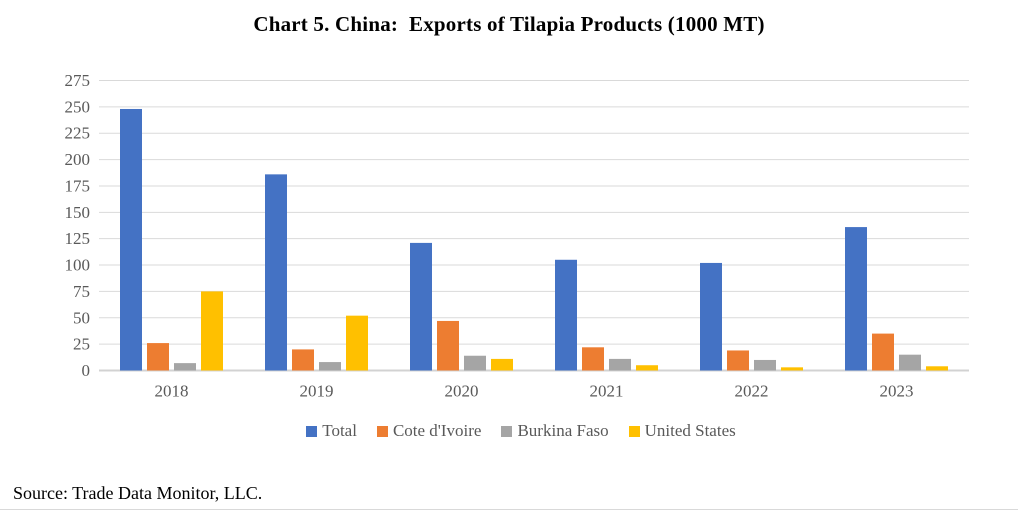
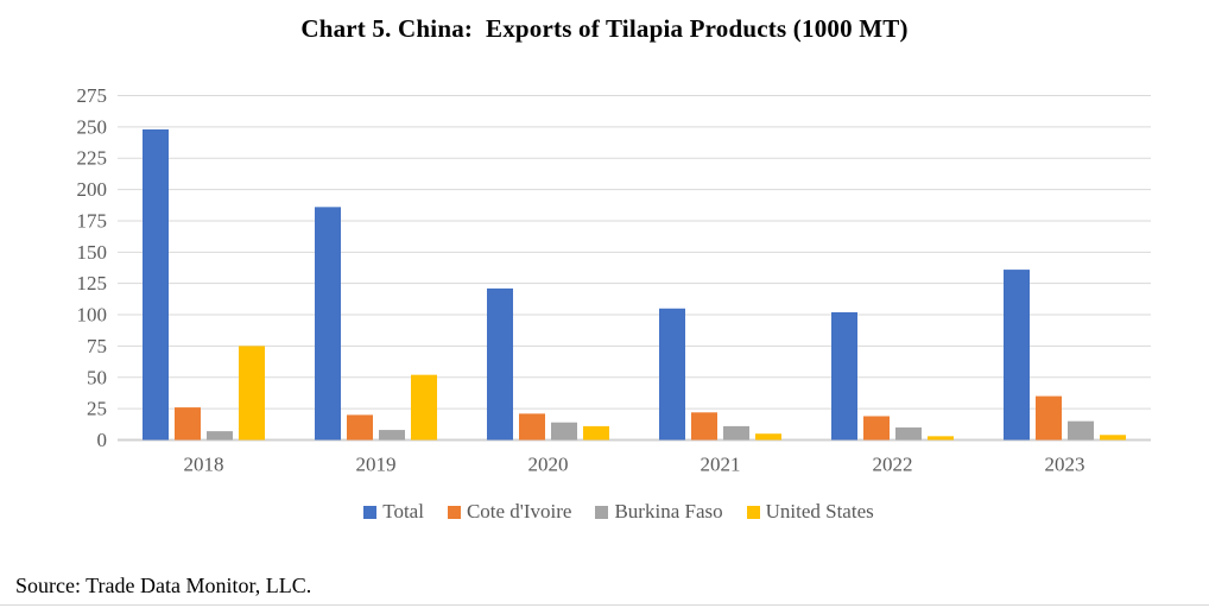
Cote d'Ivoire/2020: 47 -> 21
